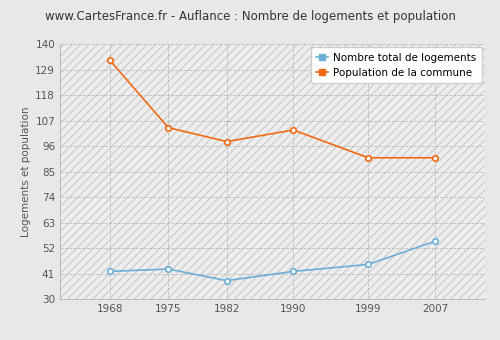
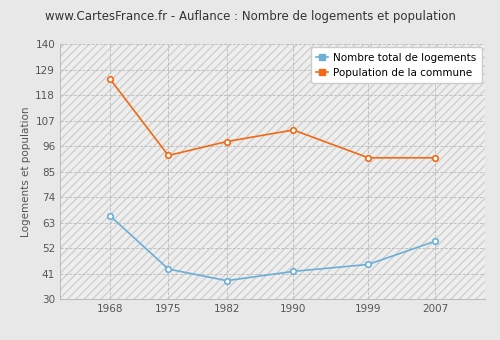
Nombre total de logements/1968: 42 -> 66
Population de la commune/1968: 133 -> 125
Population de la commune/1975: 104 -> 92
